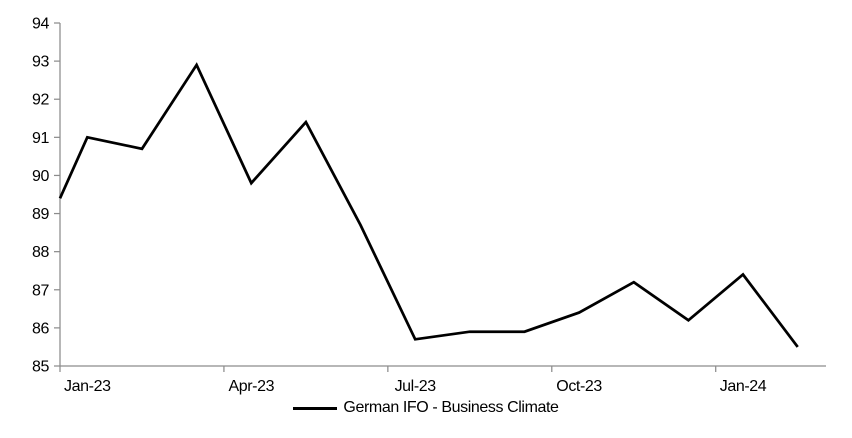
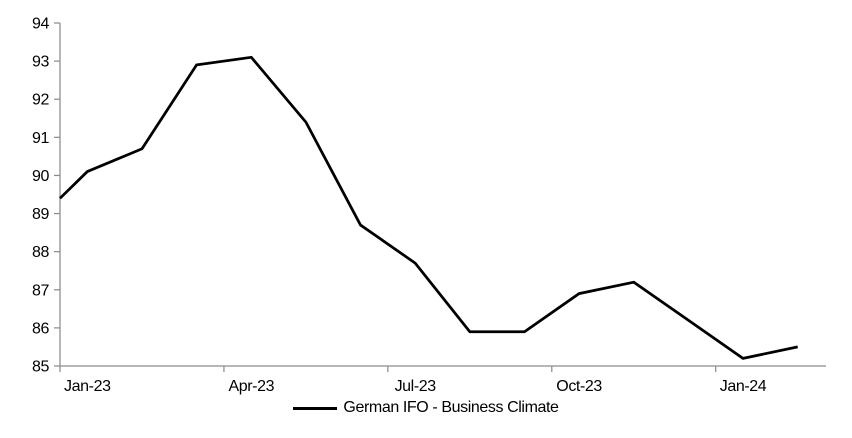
Jan-23: 91.0 -> 90.1
Apr-23: 89.8 -> 93.1
Jul-23: 85.7 -> 87.7
Oct-23: 86.4 -> 86.9
Jan-24: 87.4 -> 85.2
